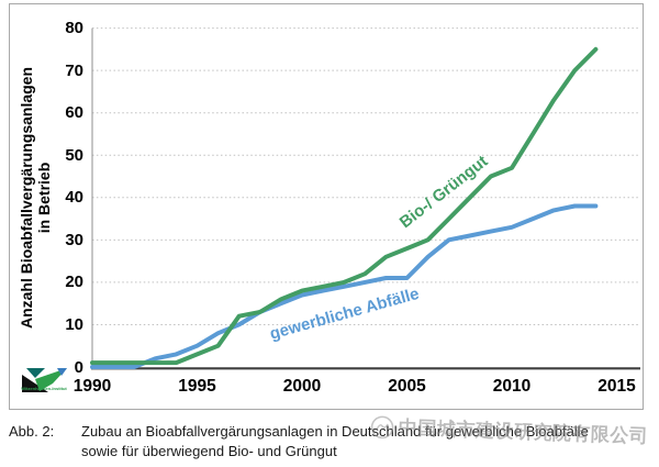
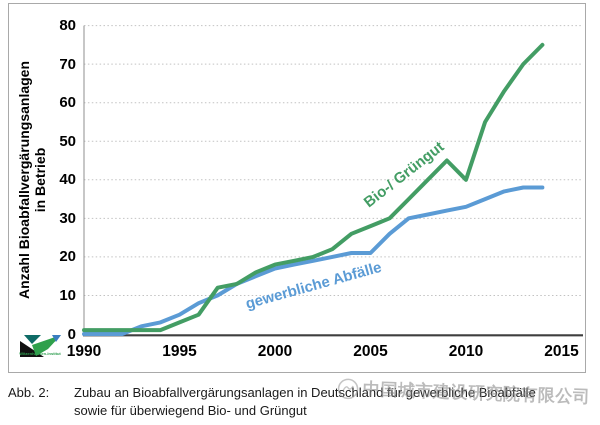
Bio-/ Grüngut/2010: 47 -> 40
